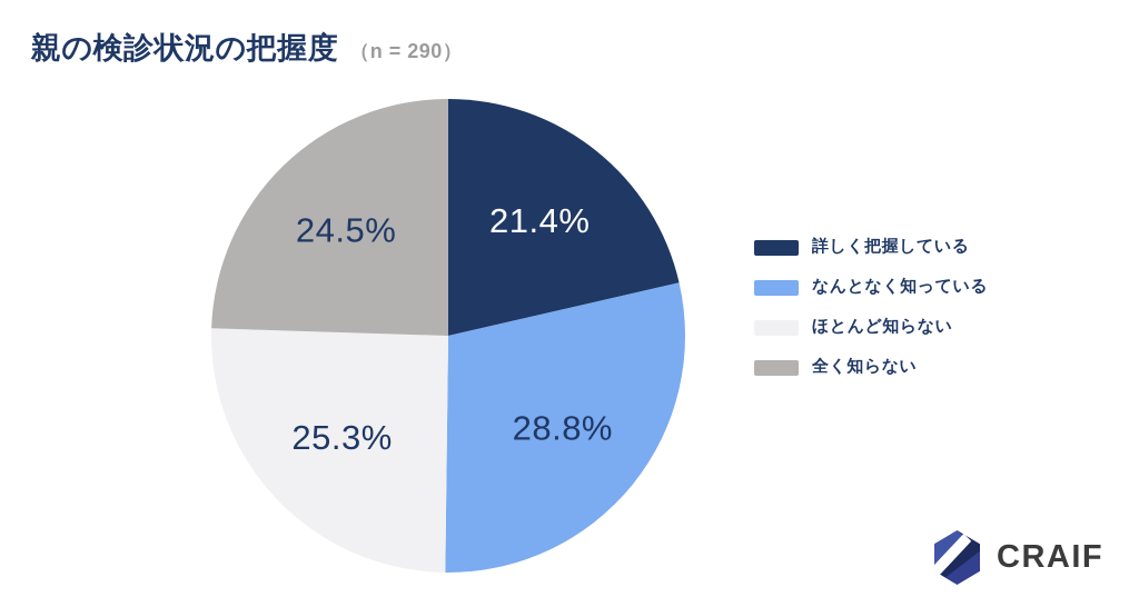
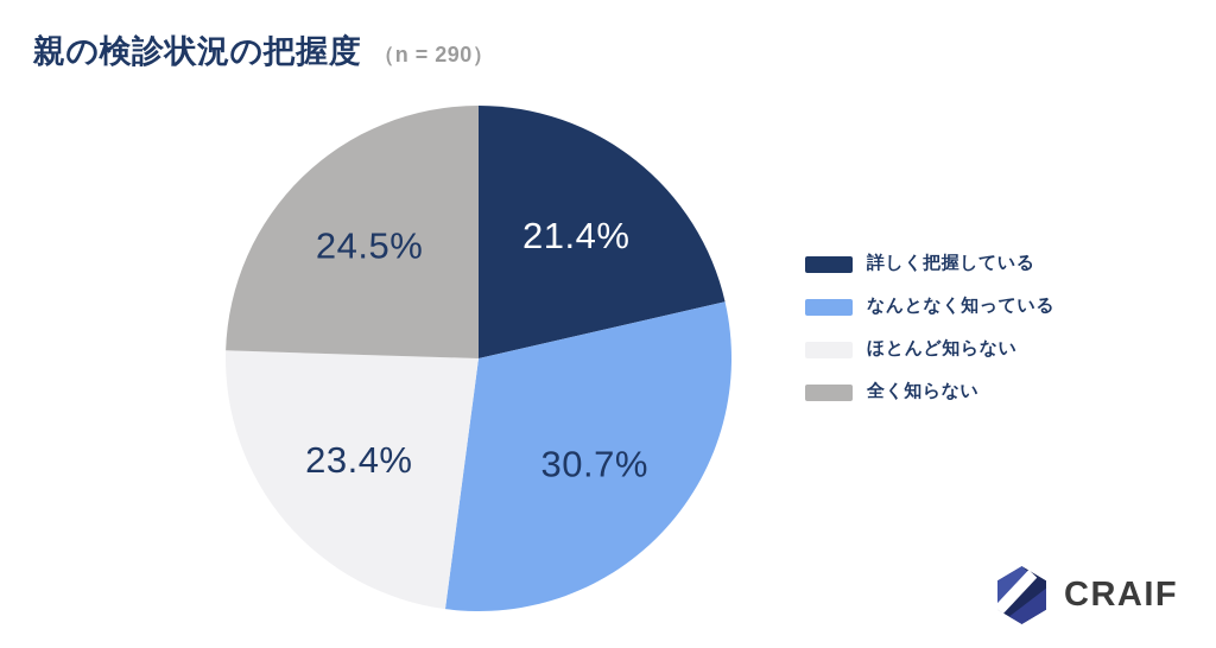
なんとなく知っている: 28.8% -> 30.7%
ほとんど知らない: 25.3% -> 23.4%
